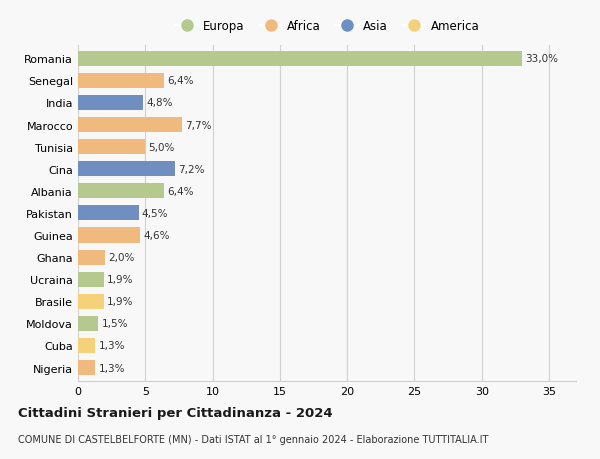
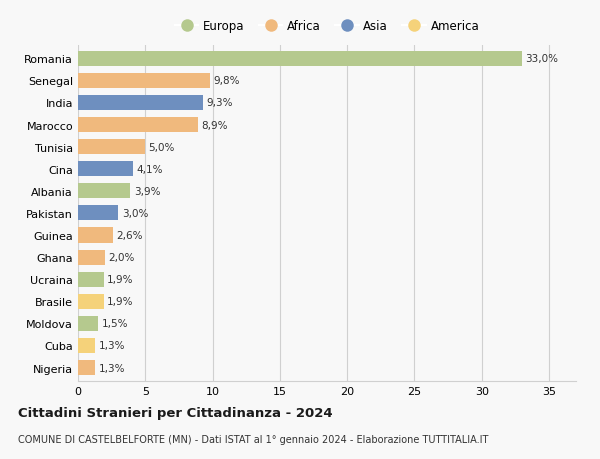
Senegal: 6,4% -> 9,8%
India: 4,8% -> 9,3%
Marocco: 7,7% -> 8,9%
Cina: 7,2% -> 4,1%
Albania: 6,4% -> 3,9%
Pakistan: 4,5% -> 3,0%
Guinea: 4,6% -> 2,6%
